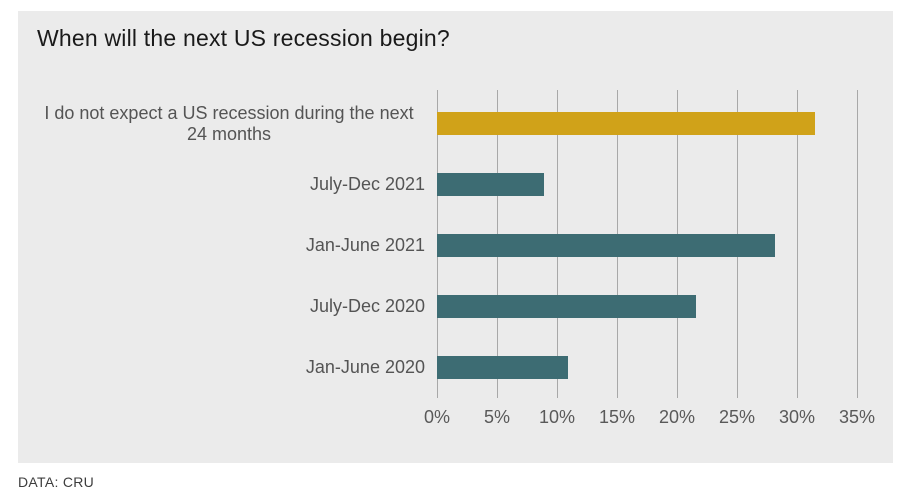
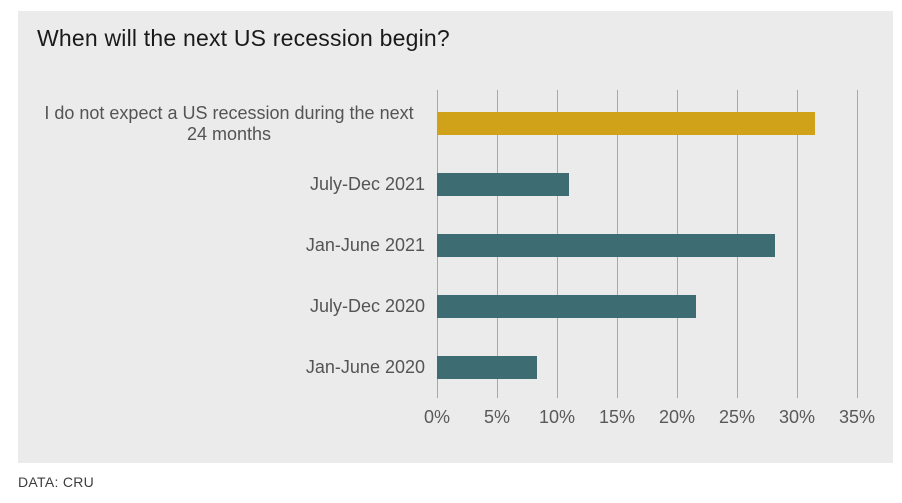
July-Dec 2021: 8.9% -> 11.0%
Jan-June 2020: 10.9% -> 8.3%
